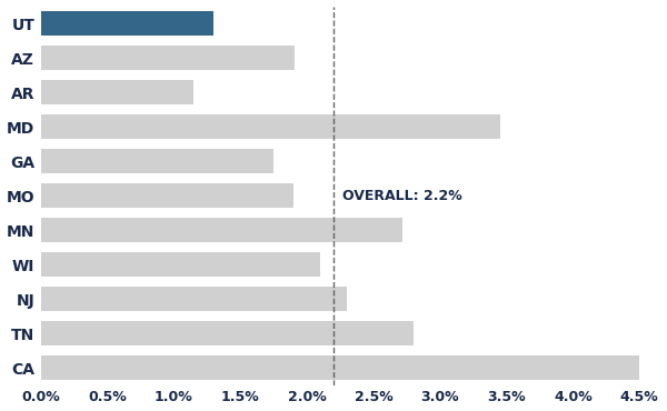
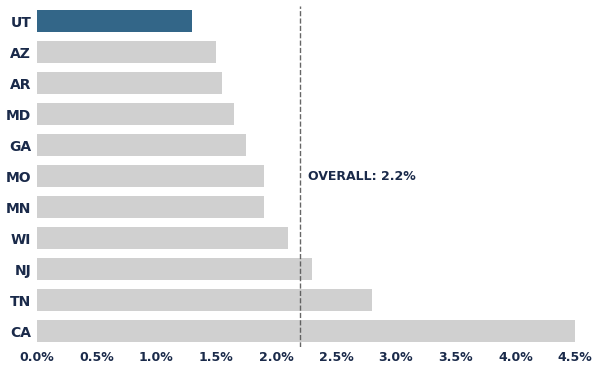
AZ: 1.91% -> 1.50%
AR: 1.15% -> 1.55%
MD: 3.45% -> 1.65%
MN: 2.72% -> 1.90%
